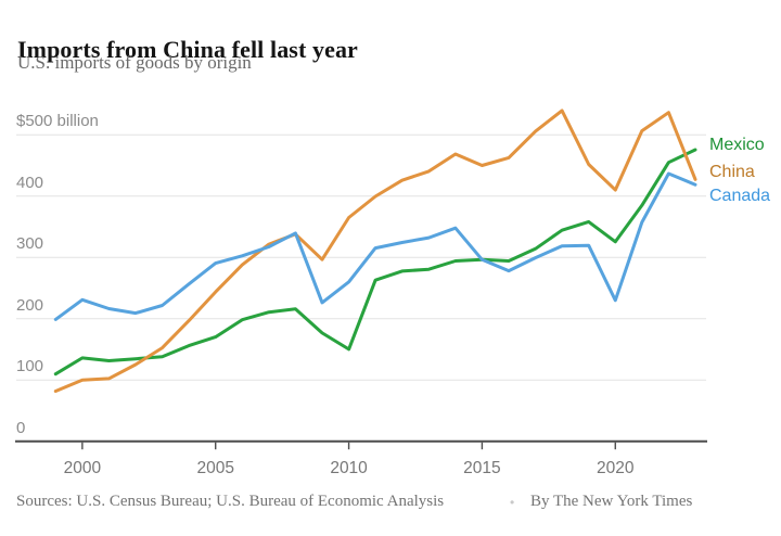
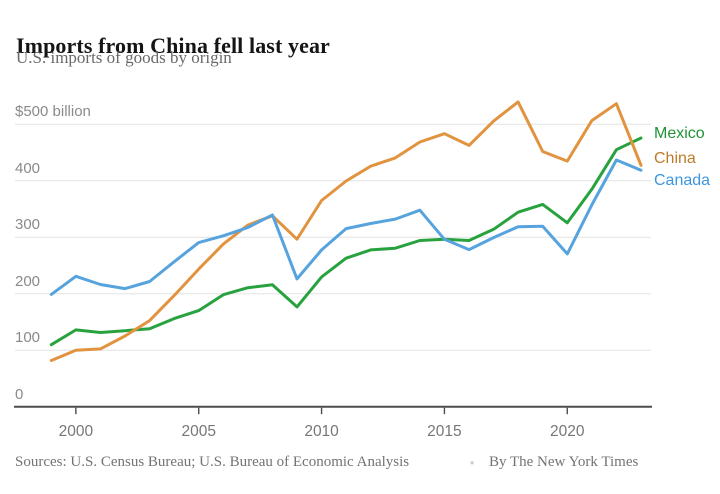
Mexico/2010: 150 -> 230
Canada/2010: 260 -> 280
China/2015: 450 -> 480
China/2020: 410 -> 430
Canada/2020: 230 -> 270
